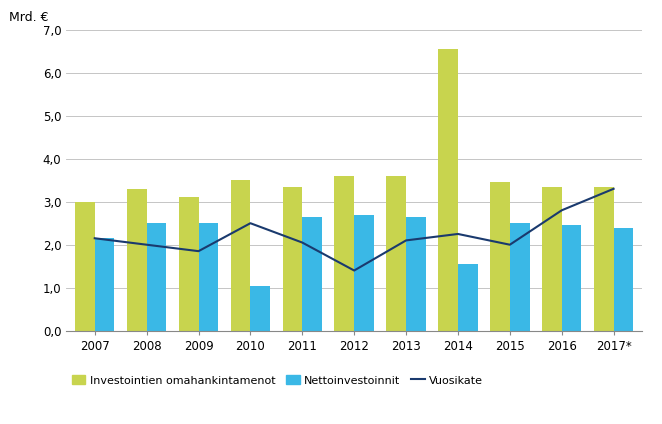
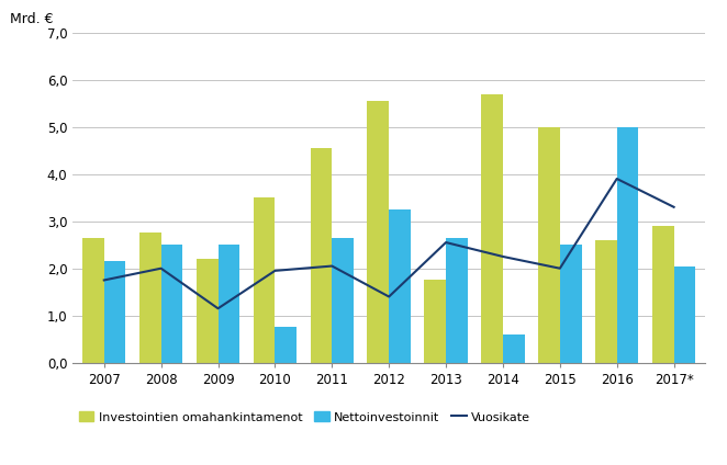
Investointien omahankintamenot/2007: 3,00 -> 2,65
Vuosikate/2007: 2,15 -> 1,75
Investointien omahankintamenot/2008: 3,30 -> 2,75
Investointien omahankintamenot/2009: 3,10 -> 2,20
Vuosikate/2009: 1,85 -> 1,15
Vuosikate/2010: 2,50 -> 1,95
Nettoinvestoinnit/2010: 1,05 -> 0,75
Investointien omahankintamenot/2011: 3,35 -> 4,55
Investointien omahankintamenot/2012: 3,60 -> 5,55
Nettoinvestoinnit/2012: 2,70 -> 3,25
Investointien omahankintamenot/2013: 3,60 -> 1,75
Vuosikate/2013: 2,10 -> 2,55
Investointien omahankintamenot/2014: 6,55 -> 5,70
Nettoinvestoinnit/2014: 1,55 -> 0,60
Investointien omahankintamenot/2015: 3,45 -> 5,00
Investointien omahankintamenot/2016: 3,35 -> 2,60
Vuosikate/2016: 2,80 -> 3,90
Nettoinvestoinnit/2016: 2,45 -> 5,00
Investointien omahankintamenot/2017*: 3,35 -> 2,90
Nettoinvestoinnit/2017*: 2,40 -> 2,05
